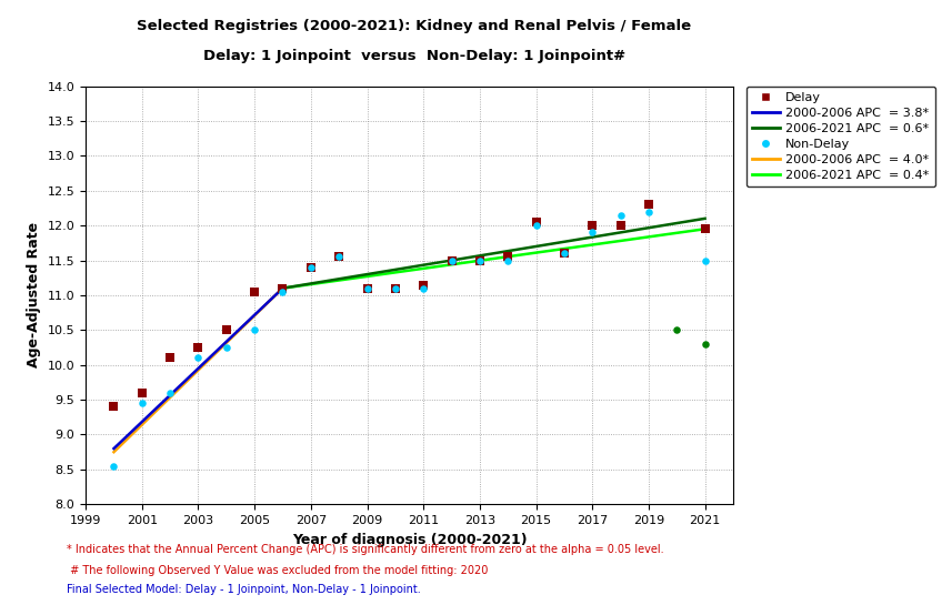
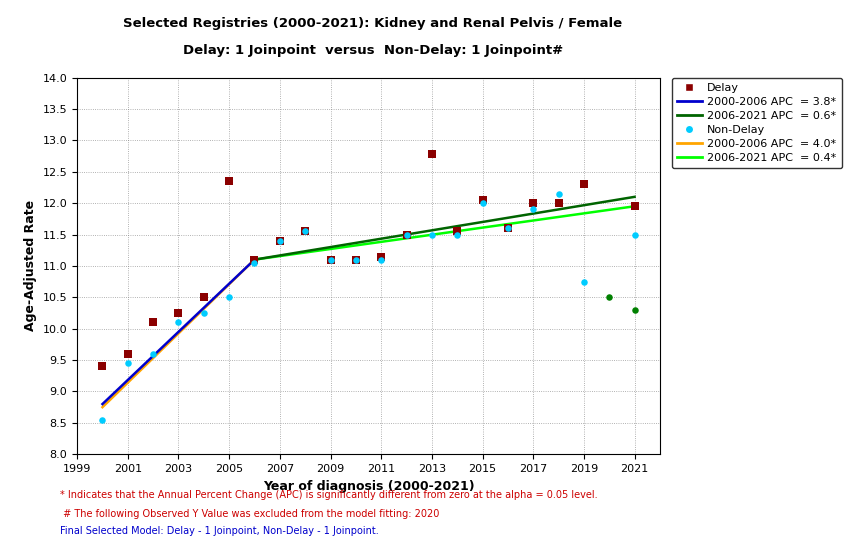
Delay/2005: 11.05 -> 12.36
Delay/2013: 11.50 -> 12.78
Non-Delay/2019: 12.20 -> 10.74
